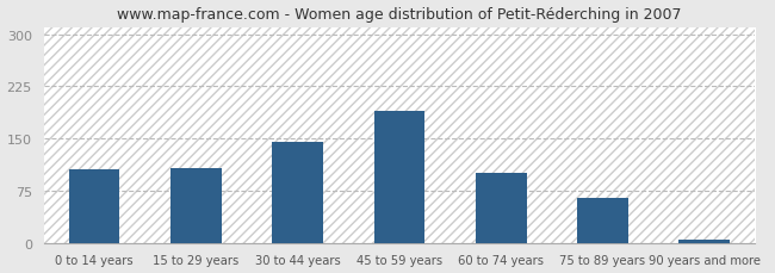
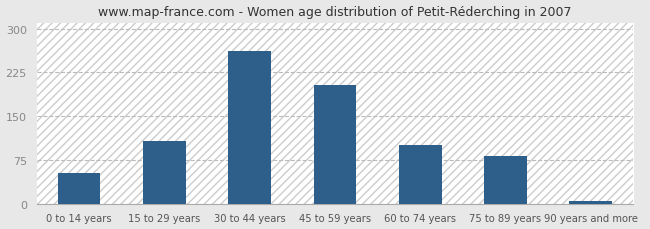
0 to 14 years: 105 -> 52
30 to 44 years: 145 -> 262
45 to 59 years: 190 -> 204
75 to 89 years: 65 -> 82
